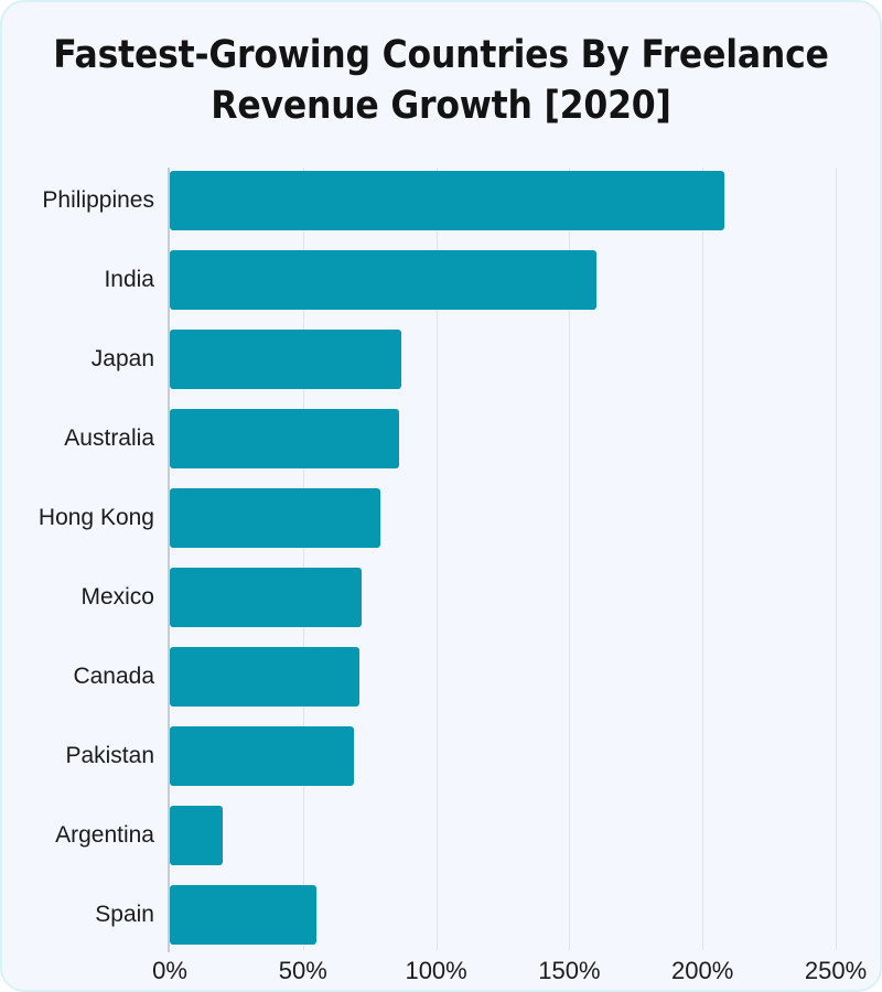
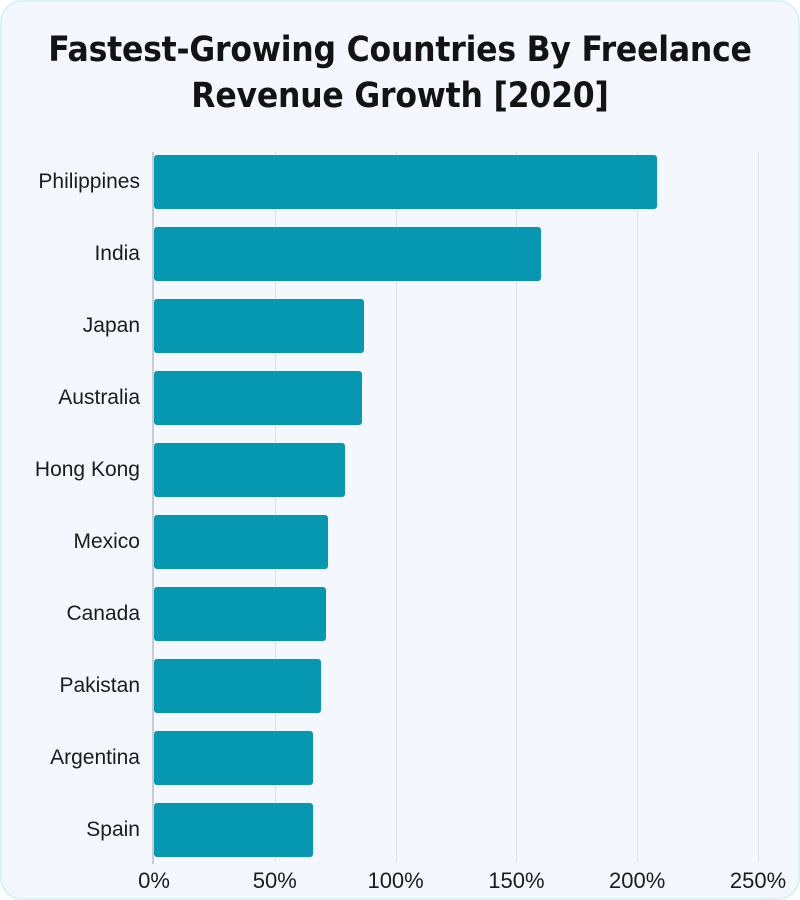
Argentina: 20% -> 66%
Spain: 55% -> 66%
